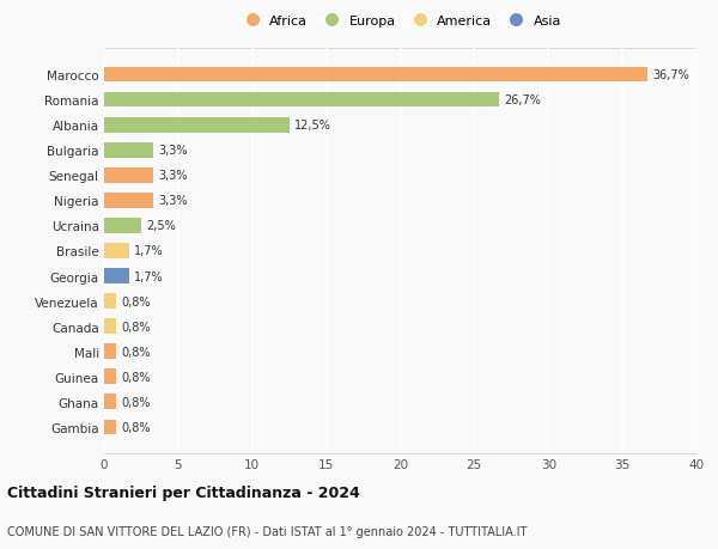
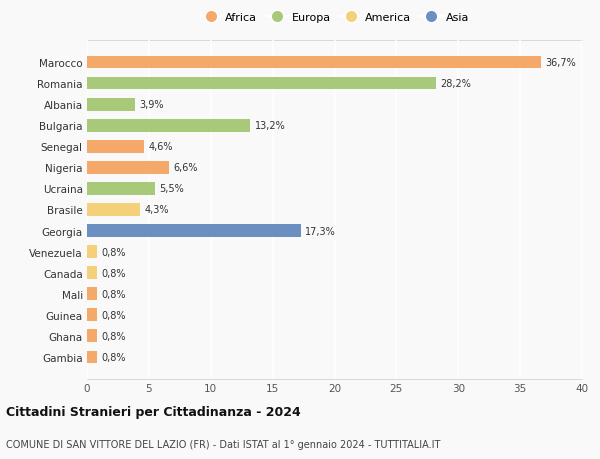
Romania: 26,7% -> 28,2%
Albania: 12,5% -> 3,9%
Bulgaria: 3,3% -> 13,2%
Senegal: 3,3% -> 4,6%
Nigeria: 3,3% -> 6,6%
Ucraina: 2,5% -> 5,5%
Brasile: 1,7% -> 4,3%
Georgia: 1,7% -> 17,3%
